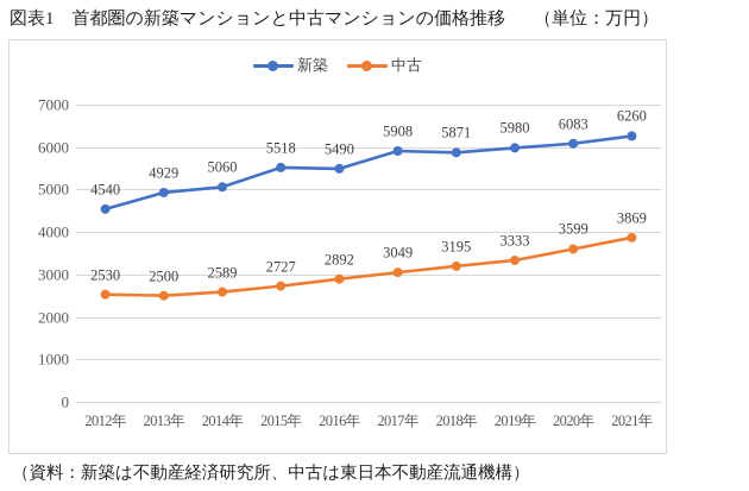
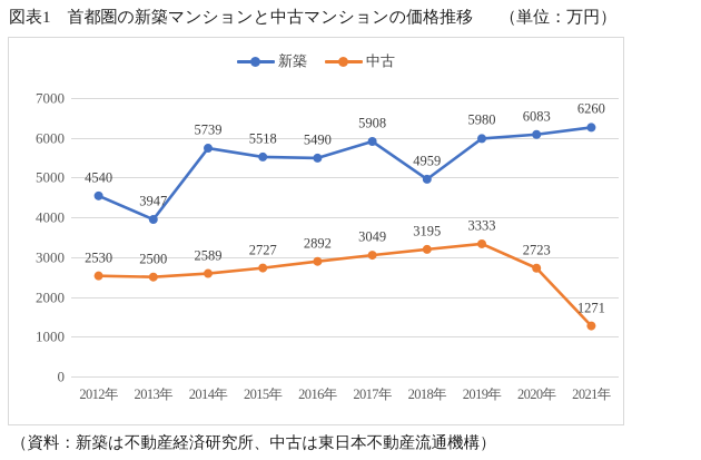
新築/2013年: 4929 -> 3947
新築/2014年: 5060 -> 5739
新築/2018年: 5871 -> 4959
中古/2020年: 3599 -> 2723
中古/2021年: 3869 -> 1271
